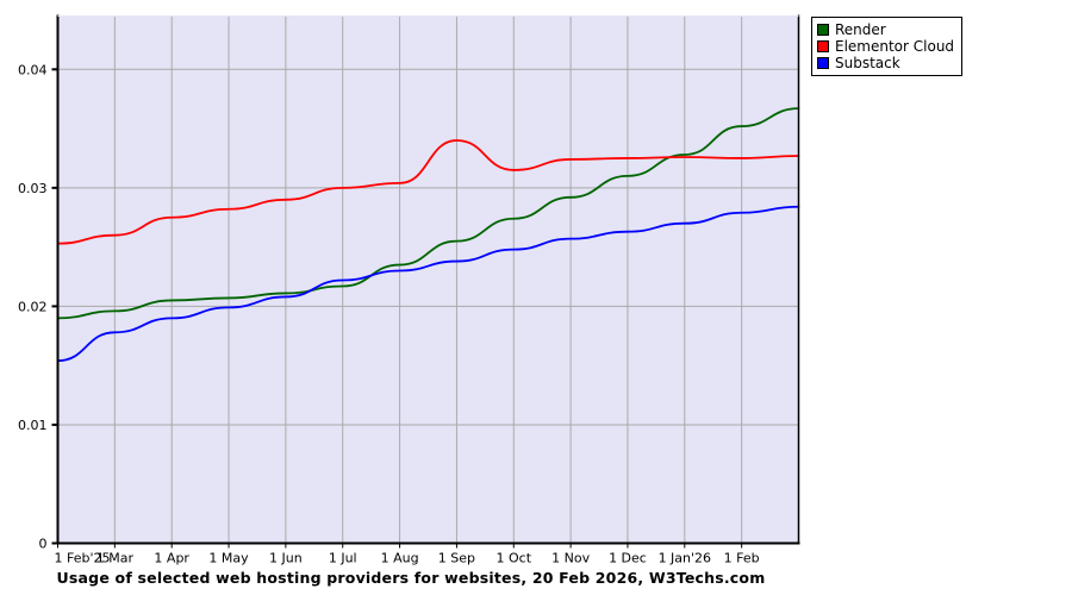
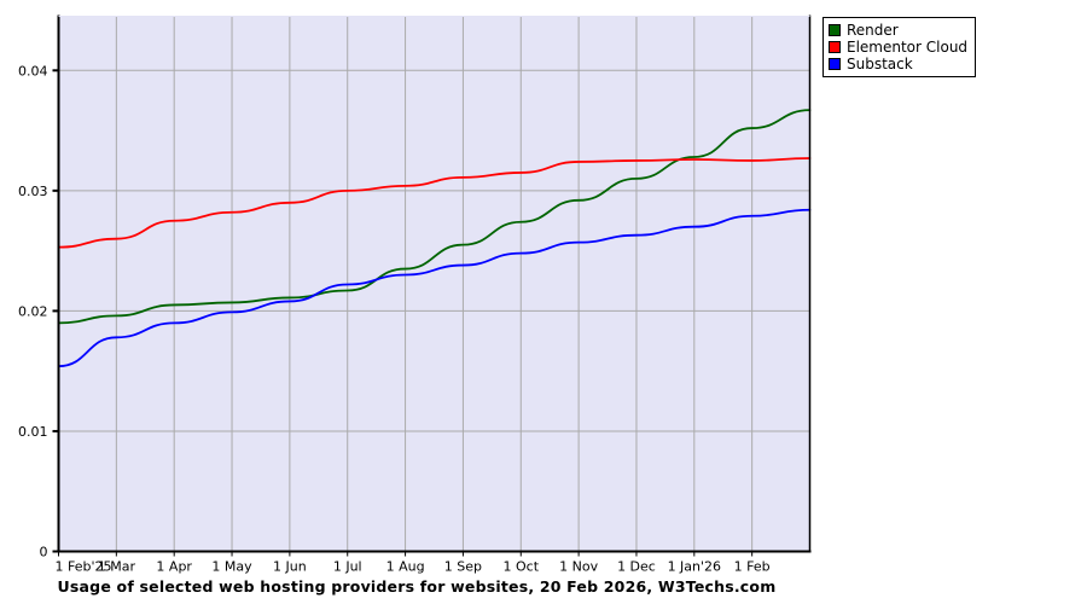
Elementor Cloud/1 Sep: 0.034 -> 0.031
